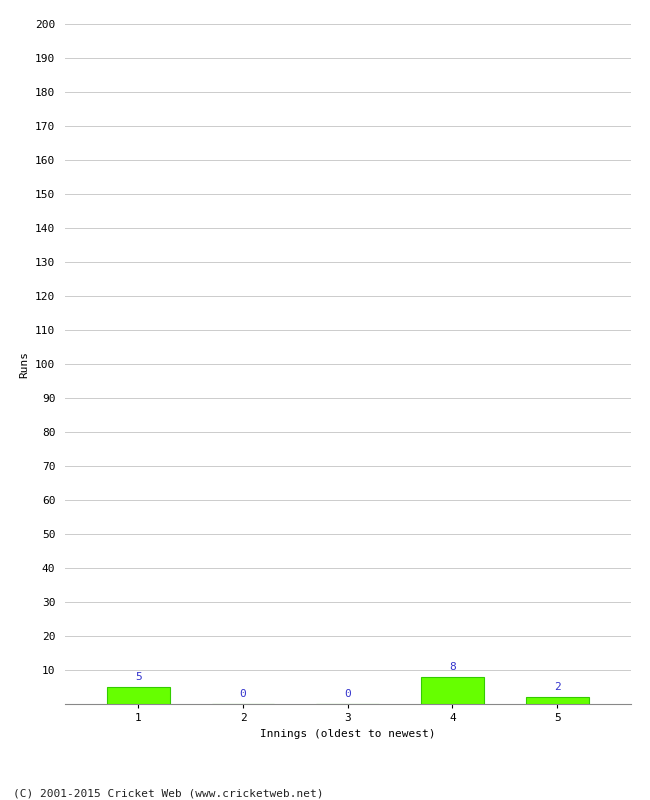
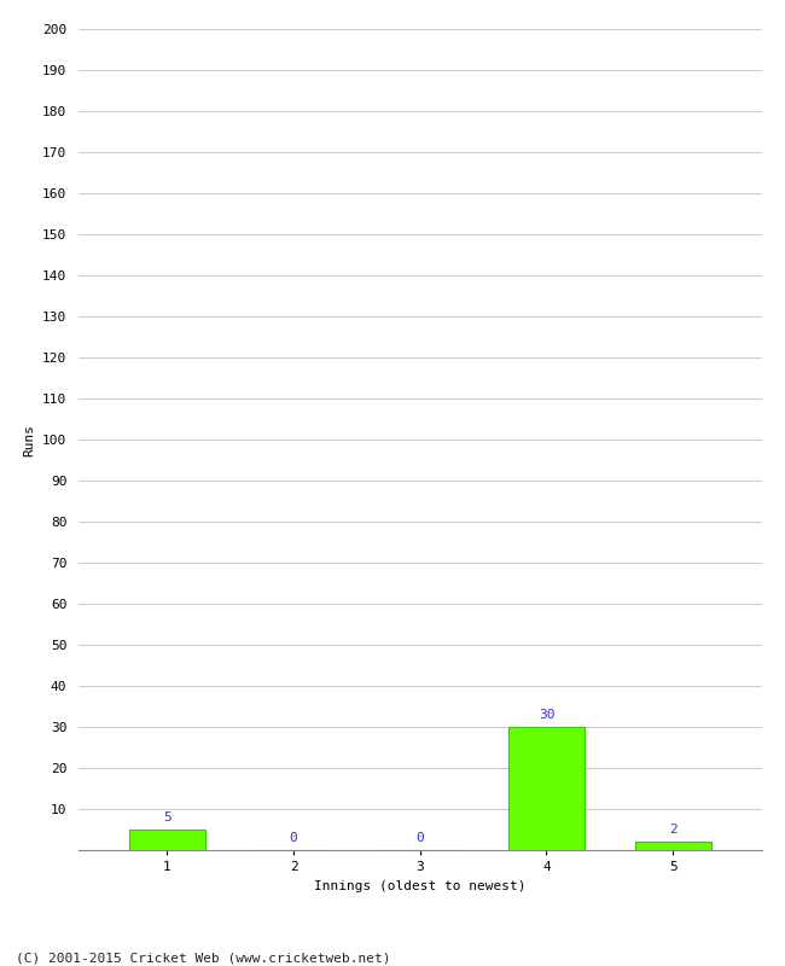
4: 8 -> 30
